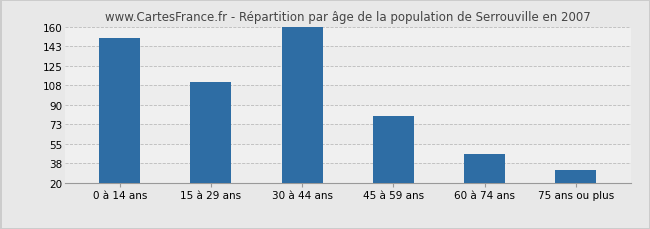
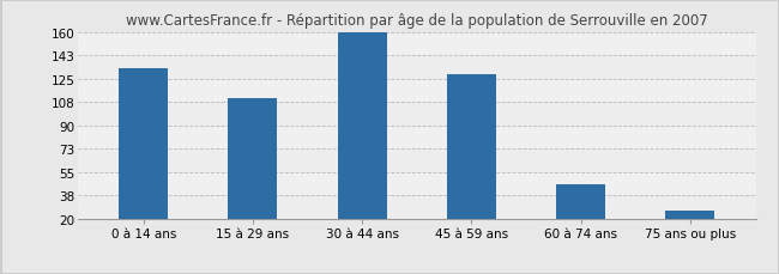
0 à 14 ans: 150 -> 133
45 à 59 ans: 80 -> 128
75 ans ou plus: 32 -> 26
